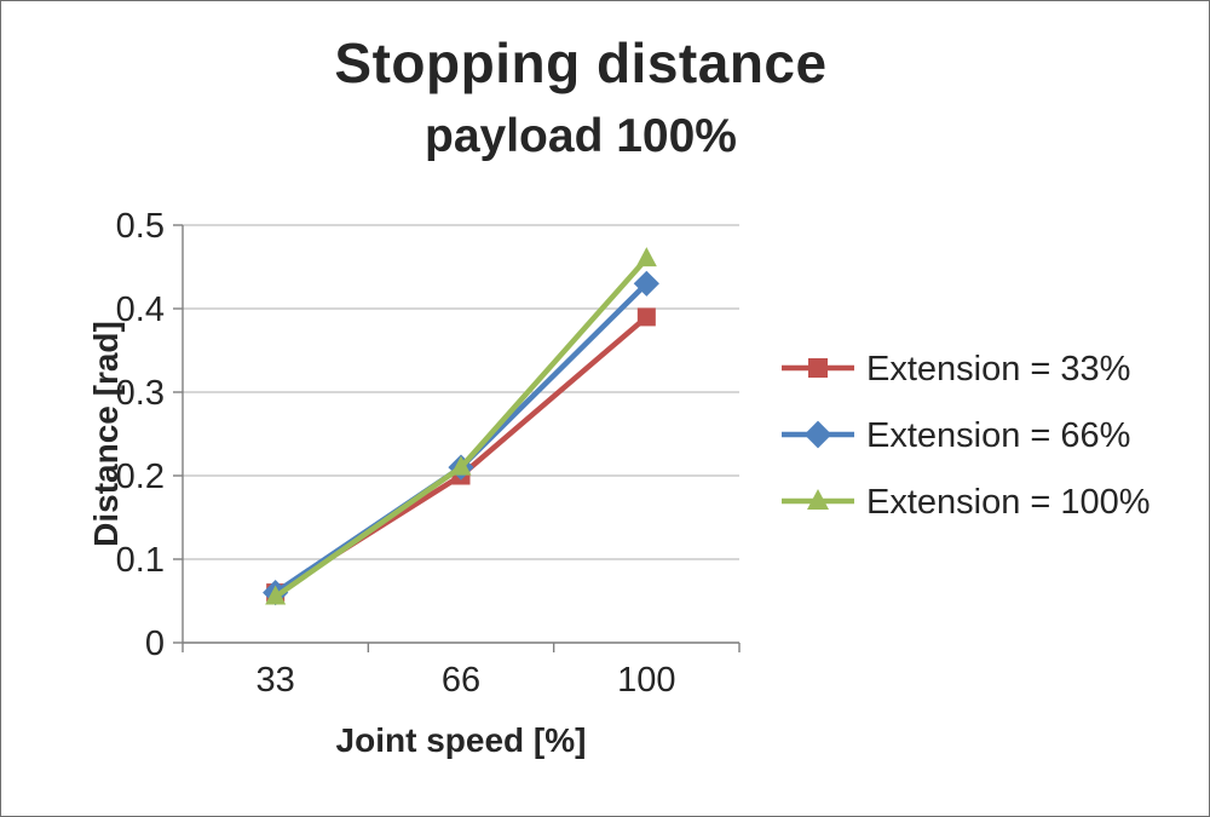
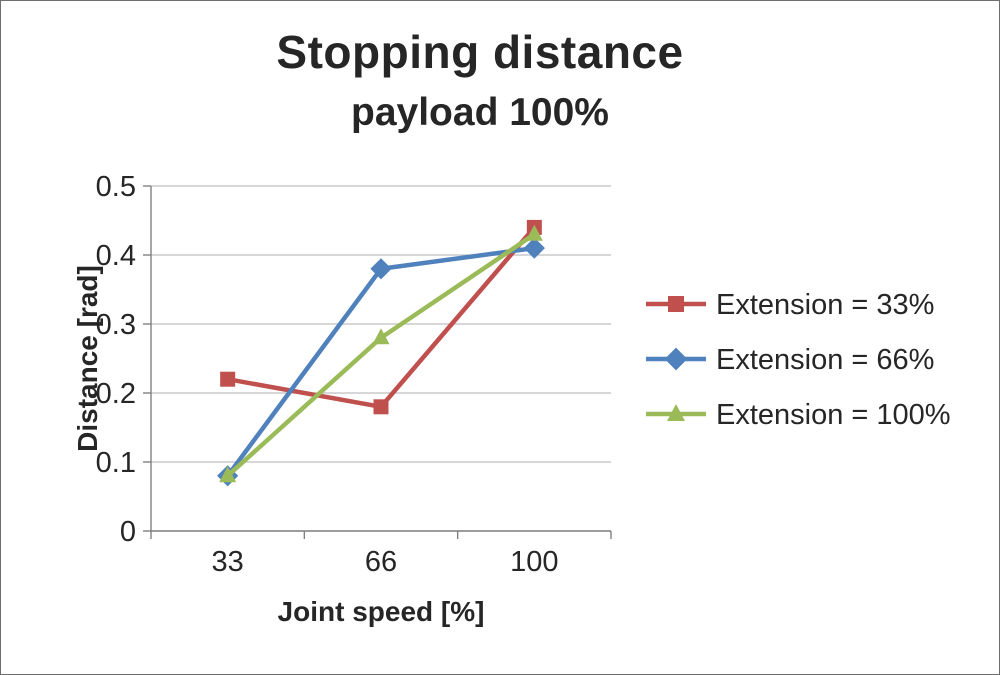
Extension = 33%/33: 0.06 -> 0.22
Extension = 66%/33: 0.06 -> 0.08
Extension = 100%/33: 0.06 -> 0.08
Extension = 33%/66: 0.20 -> 0.18
Extension = 66%/66: 0.21 -> 0.38
Extension = 100%/66: 0.21 -> 0.28
Extension = 33%/100: 0.39 -> 0.44
Extension = 66%/100: 0.43 -> 0.41
Extension = 100%/100: 0.46 -> 0.43
